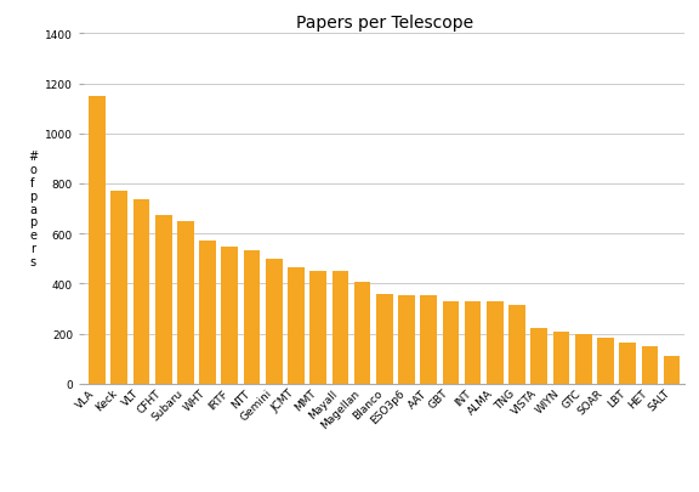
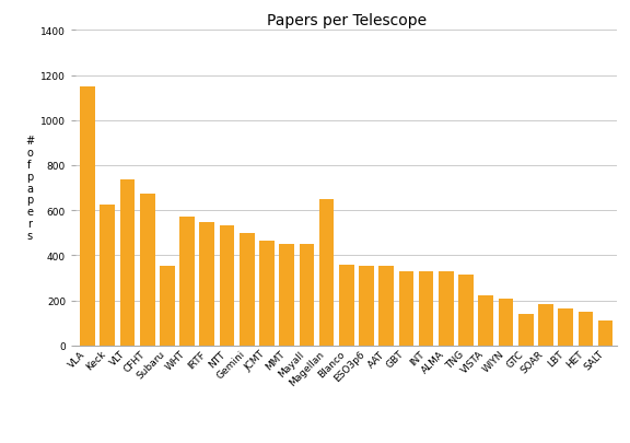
Keck: 770 -> 625
Subaru: 648 -> 355
Magellan: 408 -> 650
GTC: 200 -> 140
